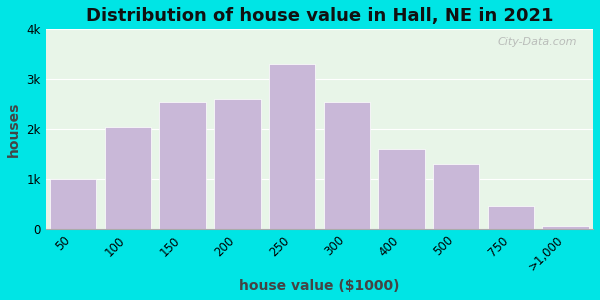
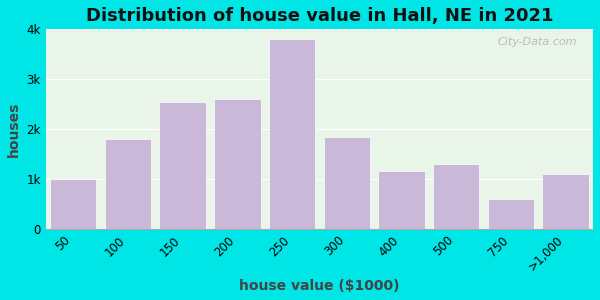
100: 2.05k -> 1.80k
250: 3.30k -> 3.80k
300: 2.55k -> 1.85k
400: 1.60k -> 1.15k
750: 0.45k -> 0.60k
>1,000: 0.05k -> 1.10k
